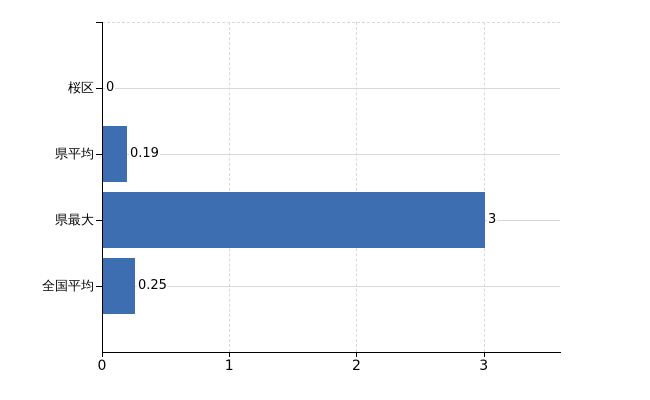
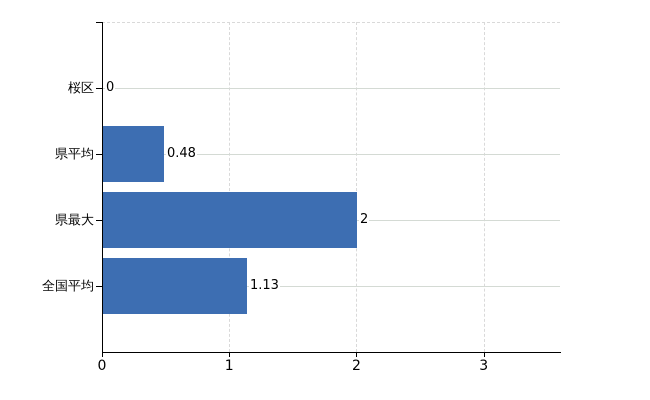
県平均: 0.19 -> 0.48
県最大: 3 -> 2
全国平均: 0.25 -> 1.13
